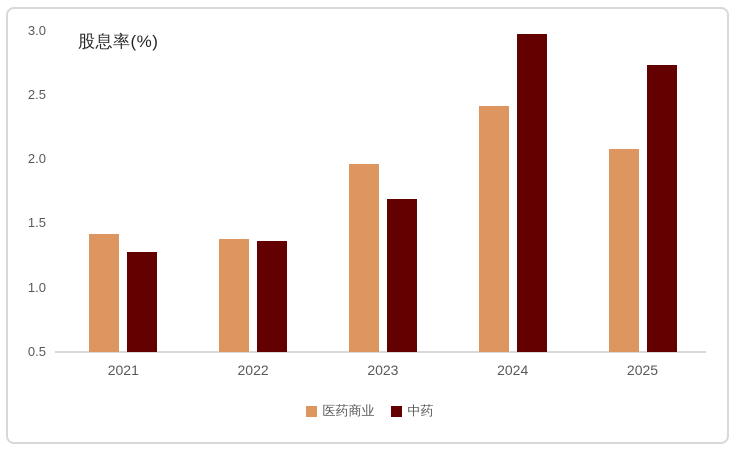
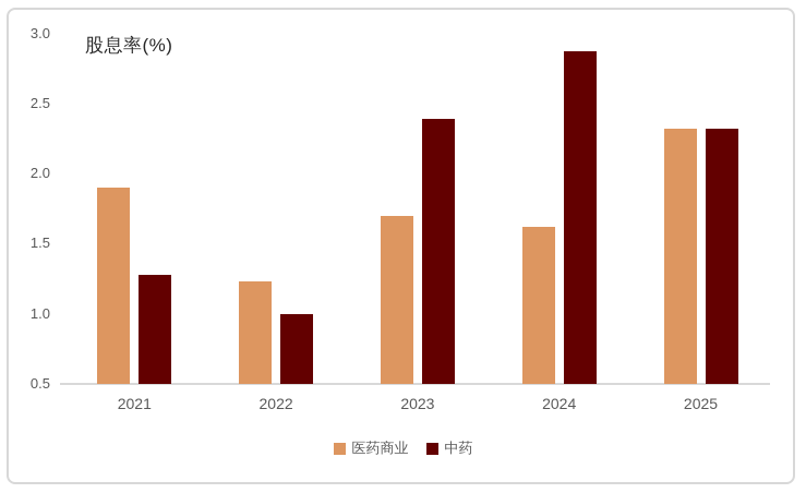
医药商业/2021: 1.42 -> 1.90
医药商业/2022: 1.38 -> 1.23
中药/2022: 1.36 -> 1.00
医药商业/2023: 1.96 -> 1.70
中药/2023: 1.69 -> 2.39
医药商业/2024: 2.41 -> 1.62
中药/2024: 2.97 -> 2.87
医药商业/2025: 2.08 -> 2.32
中药/2025: 2.73 -> 2.32
